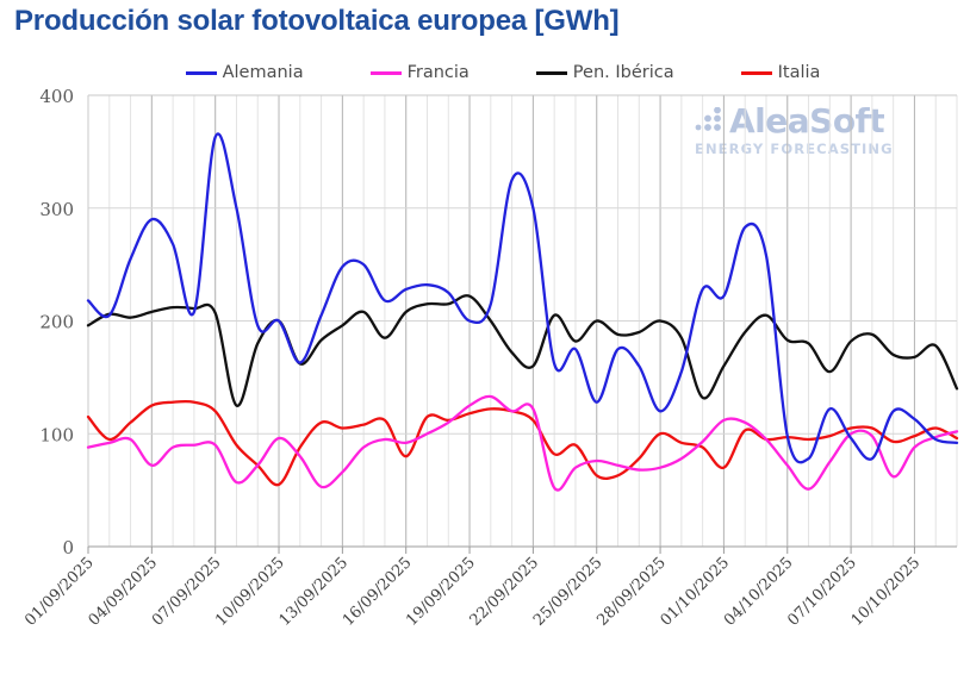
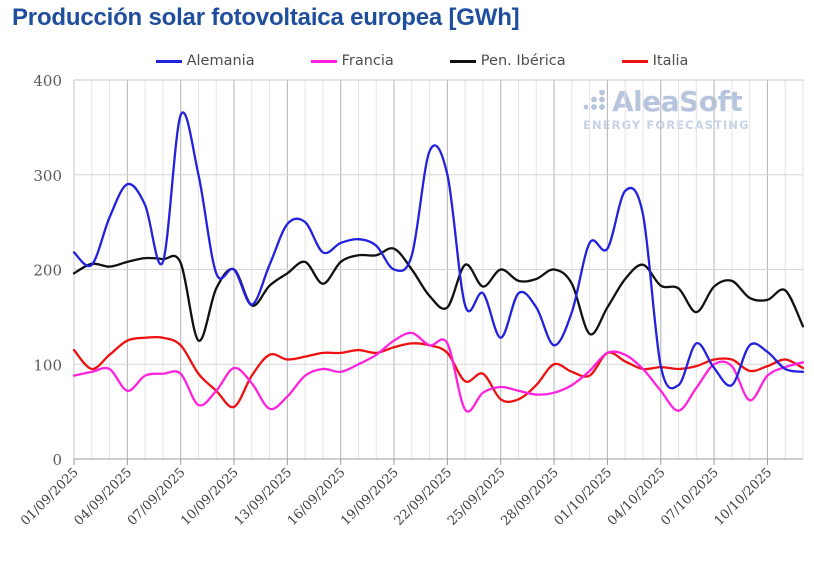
Italia/16/09/2025: 80 -> 110
Italia/01/10/2025: 70 -> 110
